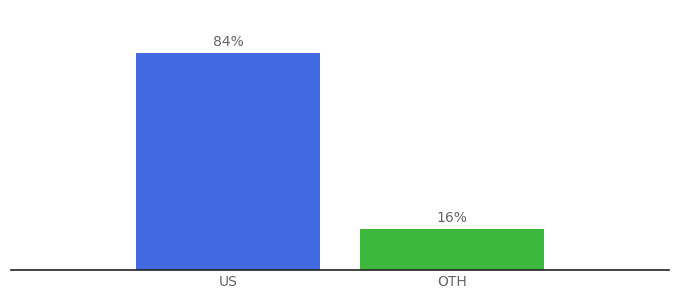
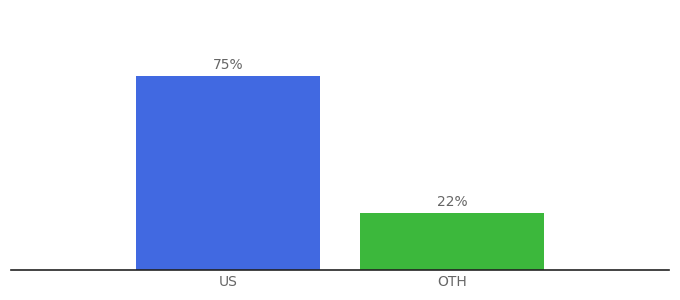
US: 84% -> 75%
OTH: 16% -> 22%
